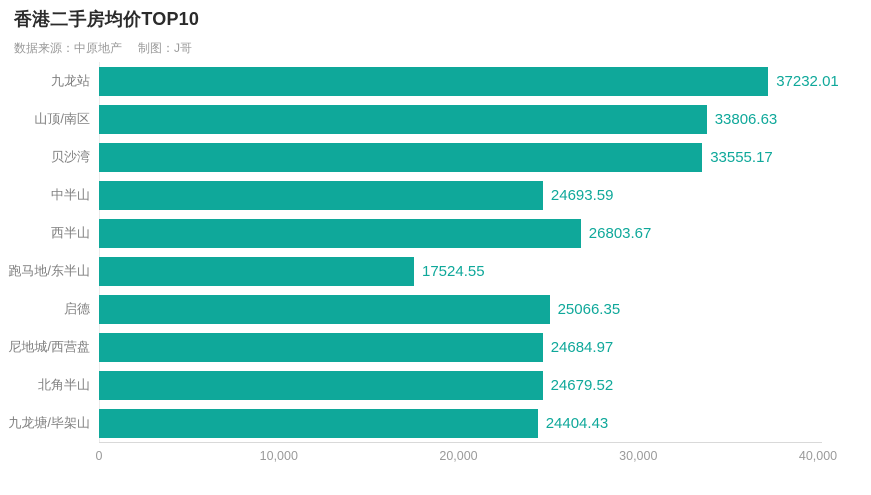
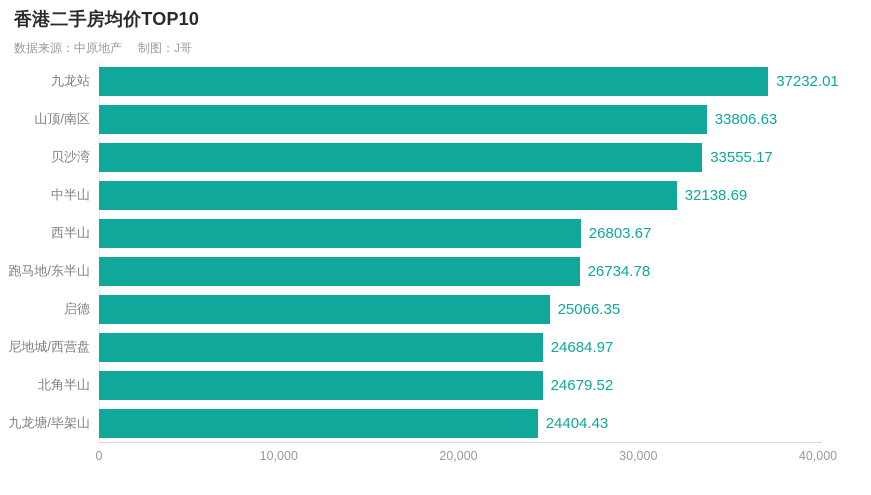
中半山: 24693.59 -> 32138.69
跑马地/东半山: 17524.55 -> 26734.78
